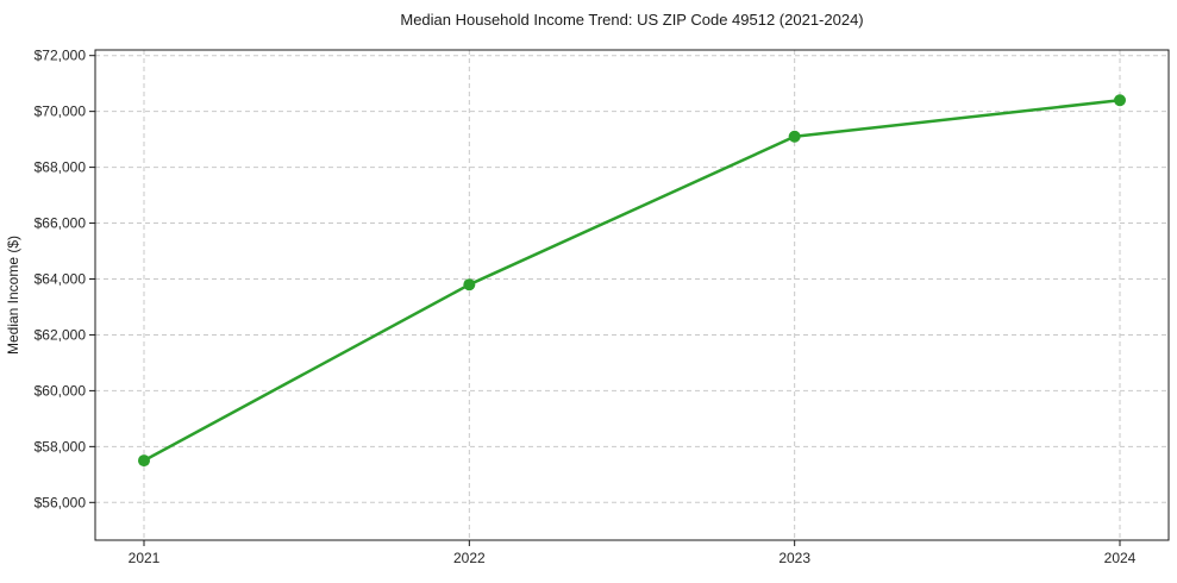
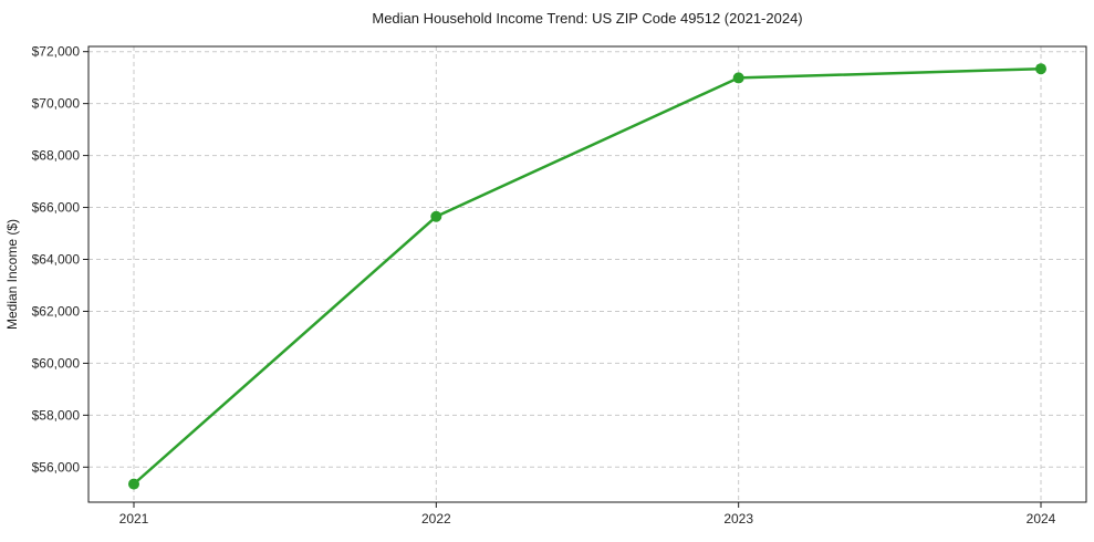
2021: $57500 -> $55400
2022: $63800 -> $65600
2023: $69100 -> $71000
2024: $70400 -> $71300
